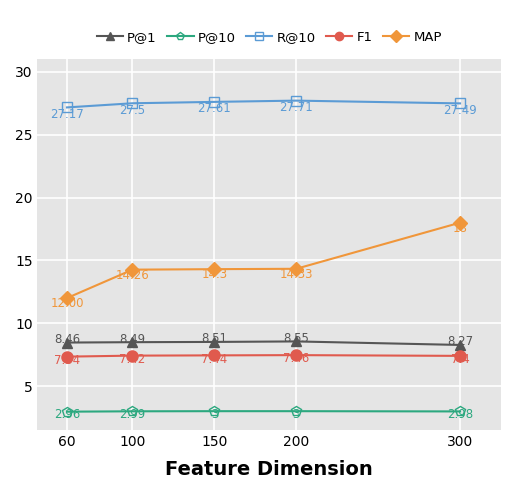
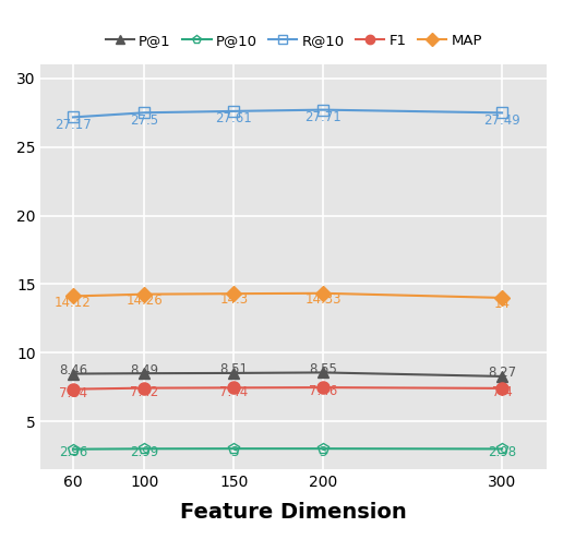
MAP/60: 12.00 -> 14.12
MAP/300: 18 -> 14
